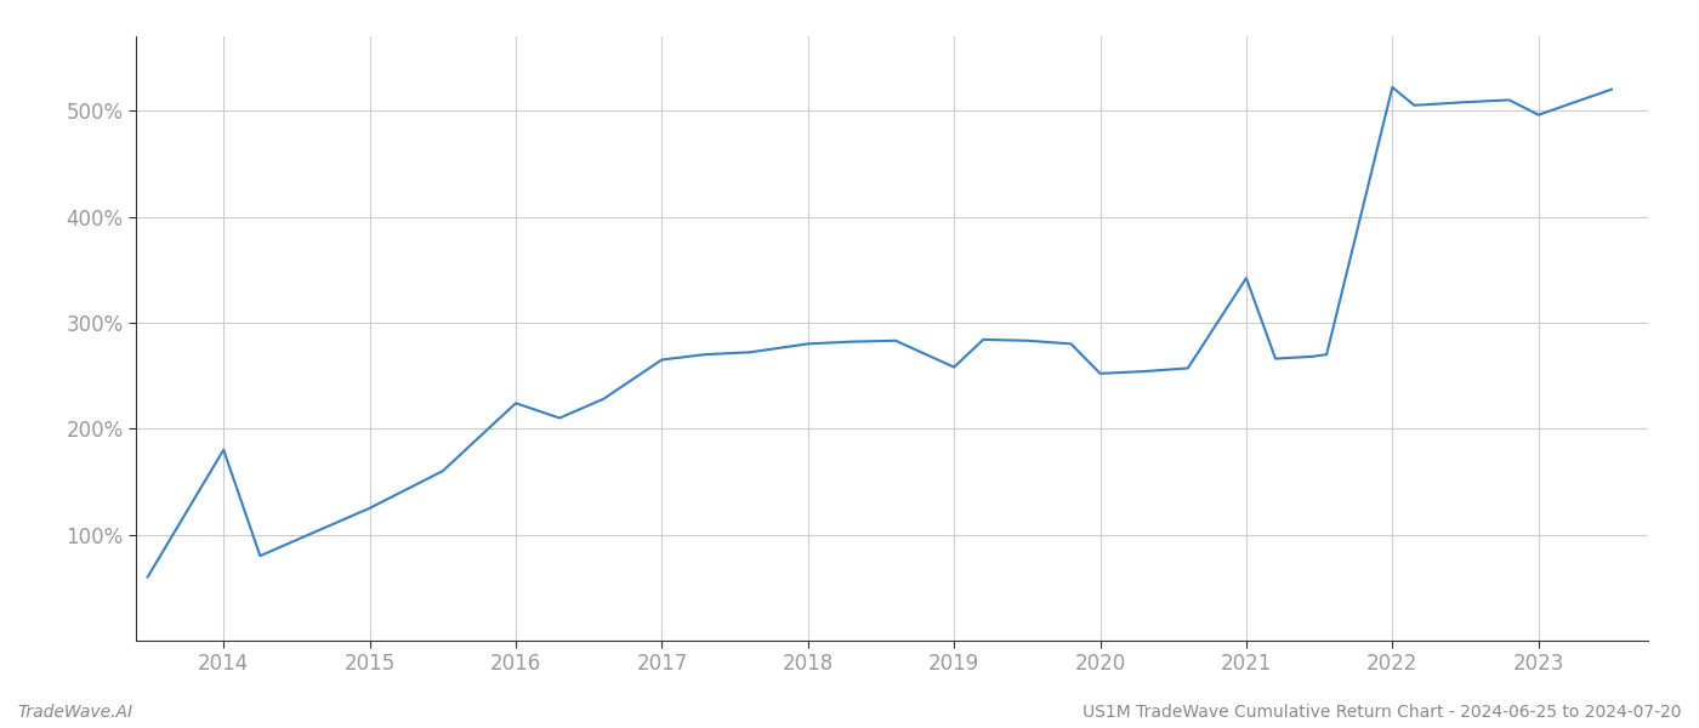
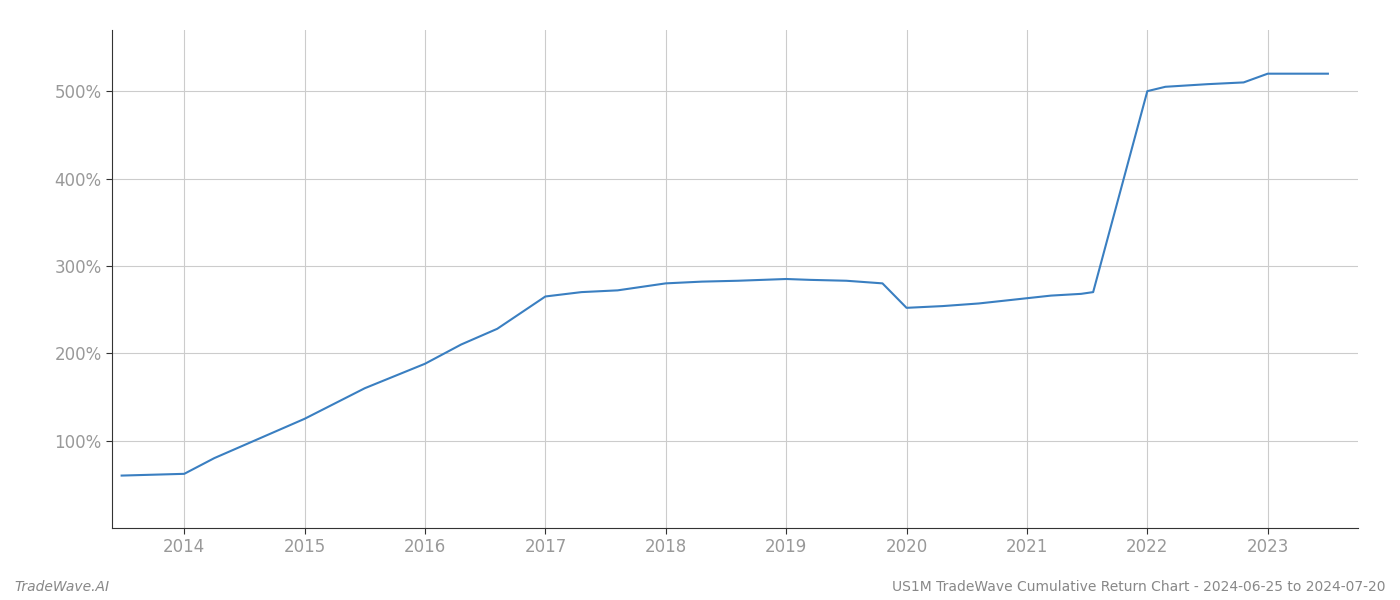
2014: 180% -> 62%
2016: 224% -> 188%
2019: 258% -> 285%
2021: 342% -> 263%
2022: 522% -> 500%
2023: 496% -> 520%
